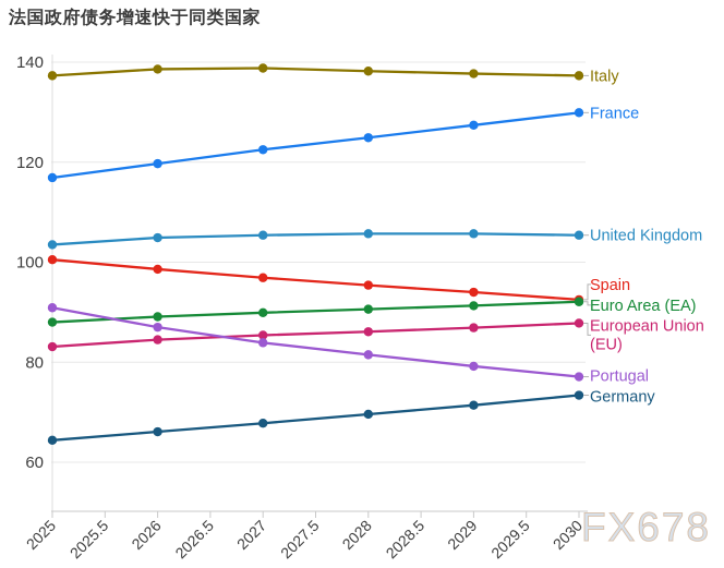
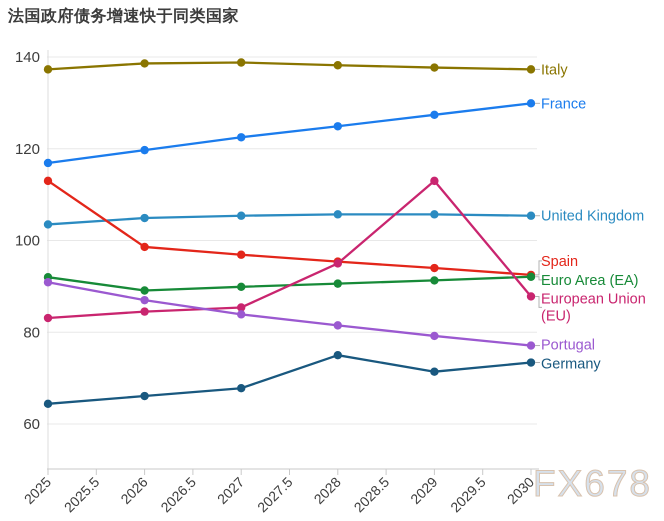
Spain/2025: 100 -> 113
Euro Area (EA)/2025: 88 -> 92
European Union (EU)/2028: 86 -> 95
Germany/2028: 70 -> 75
European Union (EU)/2029: 87 -> 113
